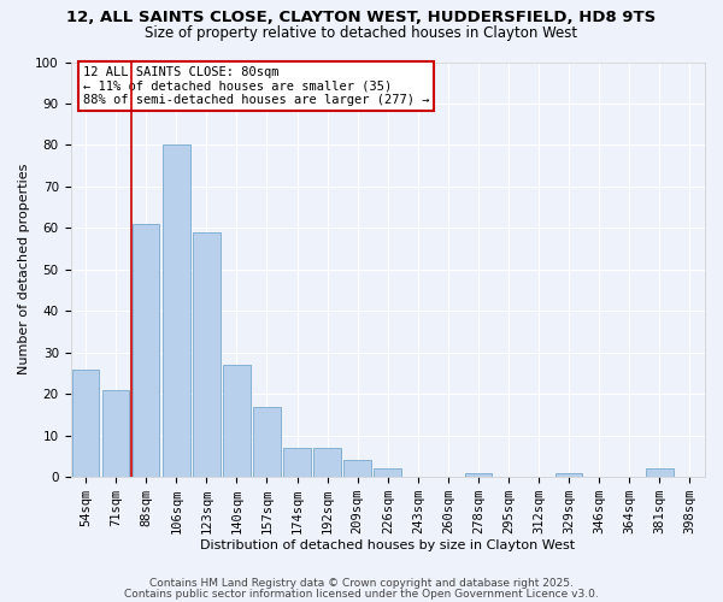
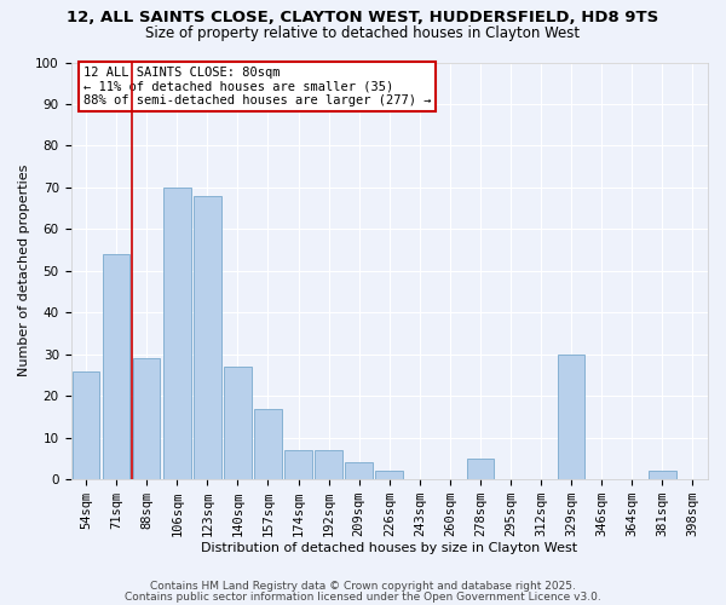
71sqm: 21 -> 54
88sqm: 61 -> 29
106sqm: 80 -> 70
123sqm: 59 -> 68
278sqm: 1 -> 5
329sqm: 1 -> 30
